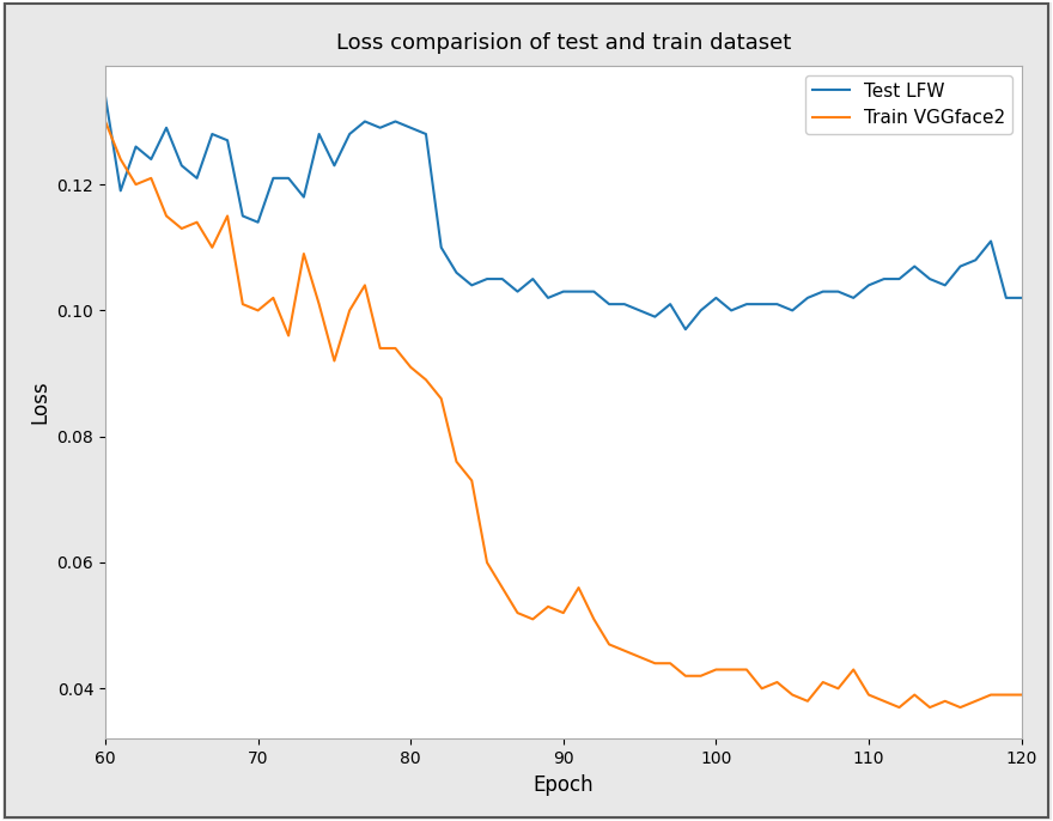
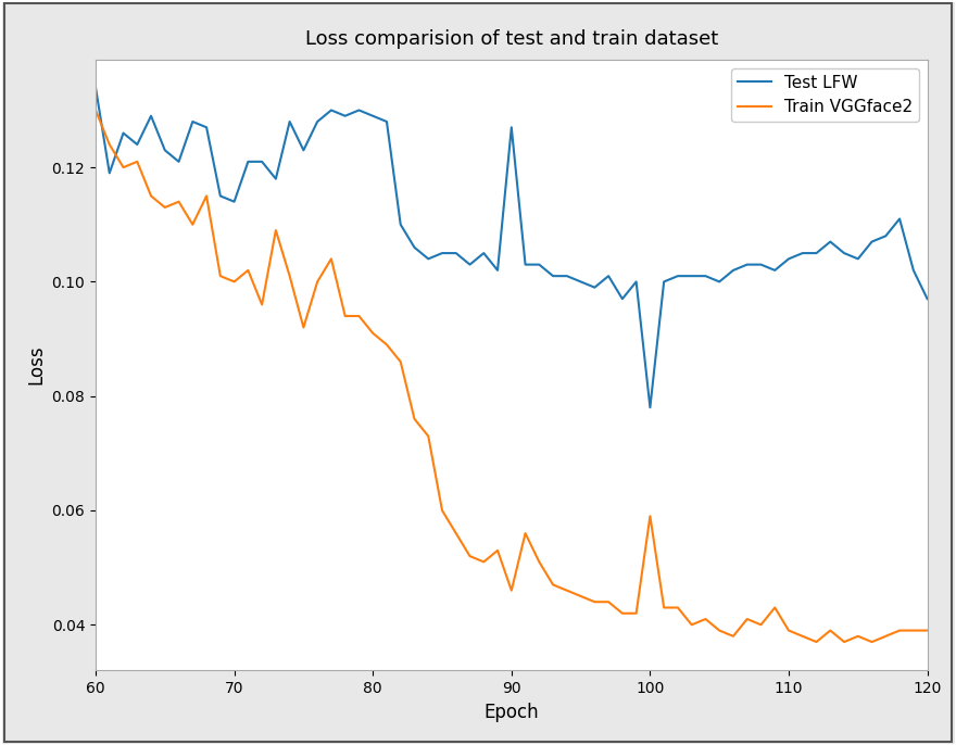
Test LFW/90: 0.103 -> 0.127
Train VGGface2/90: 0.052 -> 0.046
Test LFW/100: 0.102 -> 0.078
Train VGGface2/100: 0.043 -> 0.059
Test LFW/120: 0.102 -> 0.097
